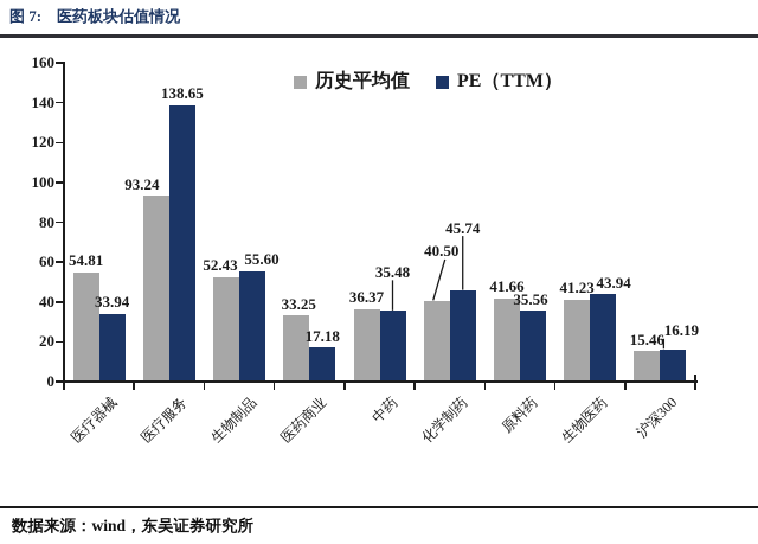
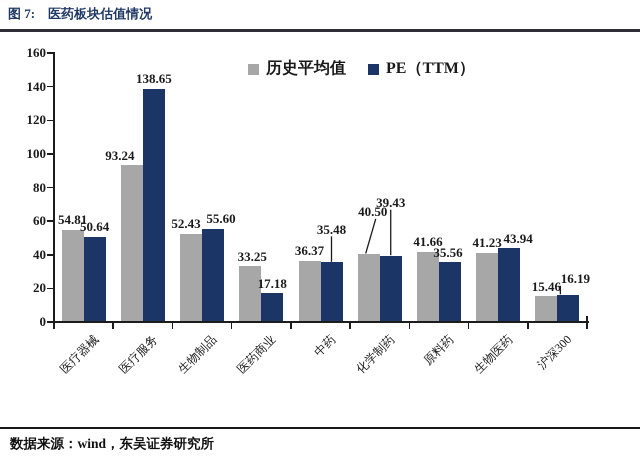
PE（TTM）/医疗器械: 33.94 -> 50.64
PE（TTM）/化学制药: 45.74 -> 39.43
